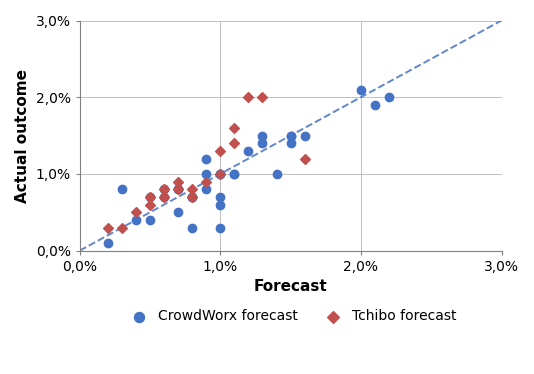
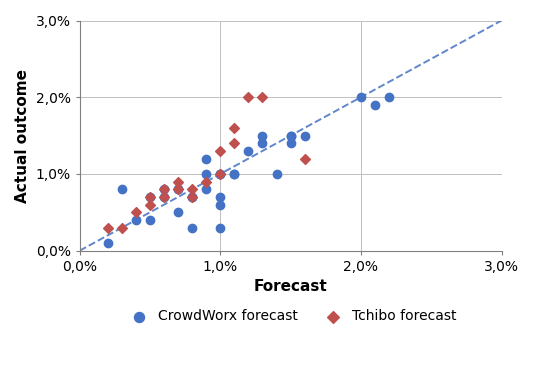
CrowdWorx forecast/2,0%: 2,1% -> 2,0%
